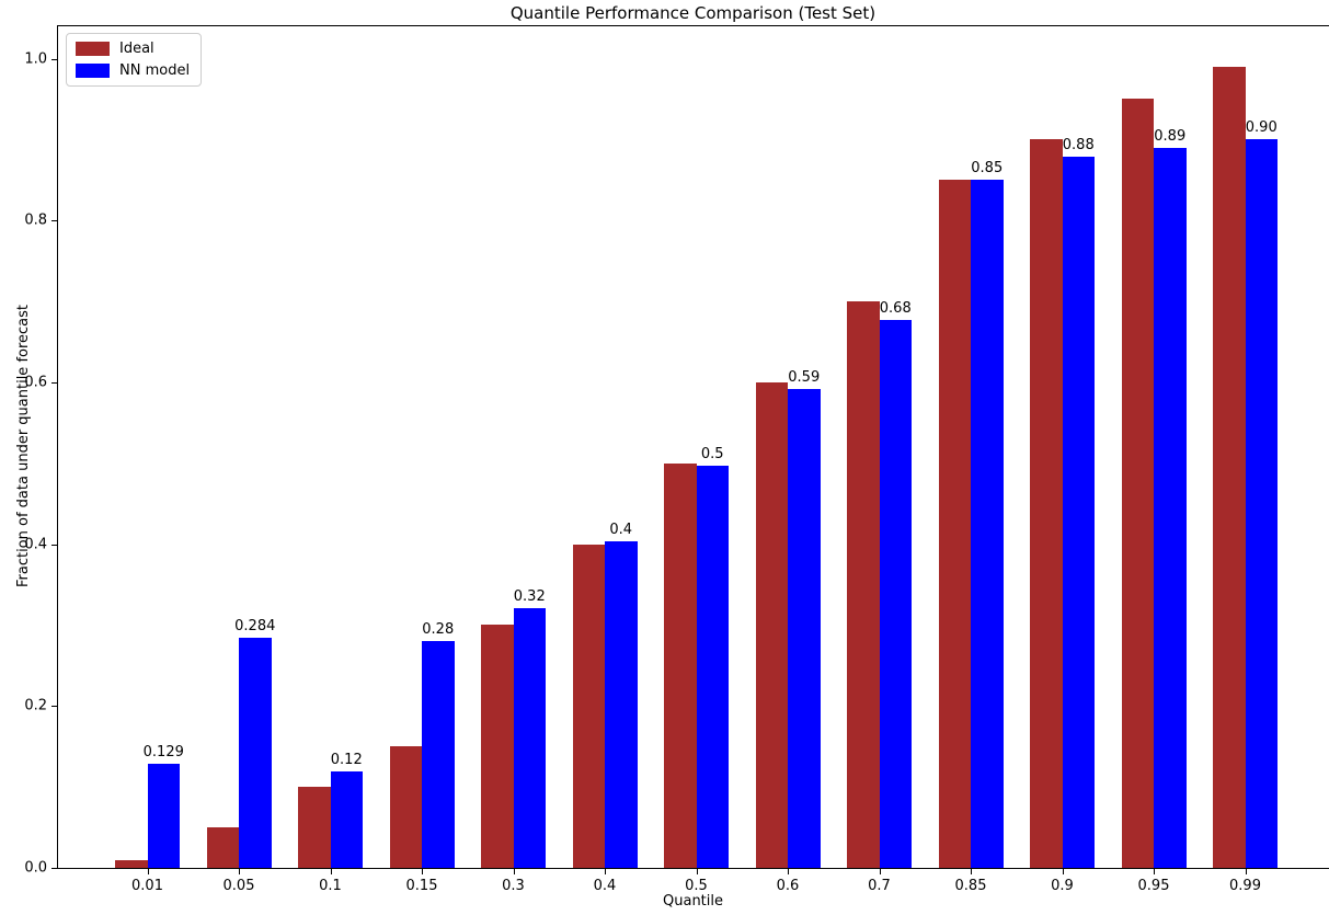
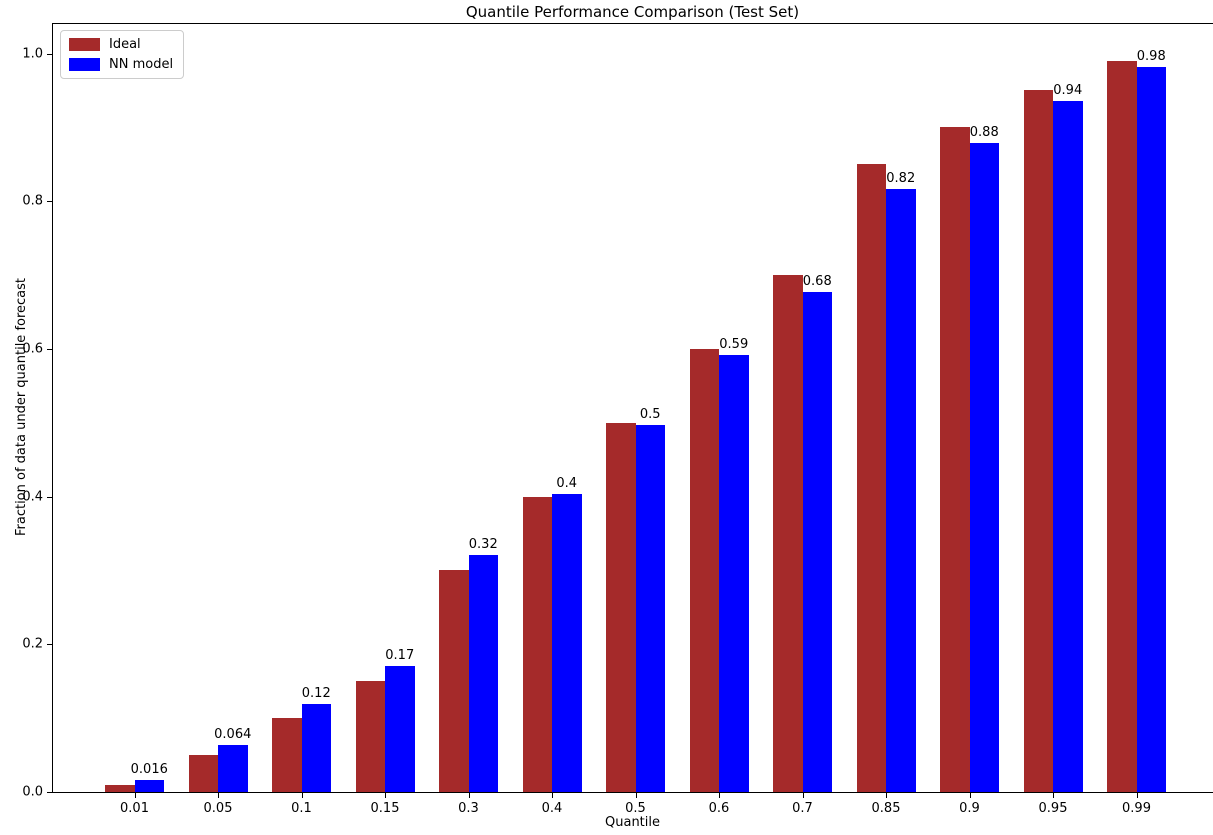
NN model/0.01: 0.129 -> 0.016
NN model/0.05: 0.284 -> 0.064
NN model/0.15: 0.28 -> 0.17
NN model/0.85: 0.85 -> 0.82
NN model/0.95: 0.89 -> 0.94
NN model/0.99: 0.90 -> 0.98
